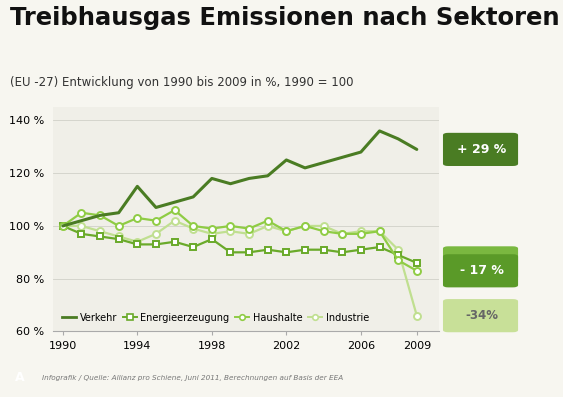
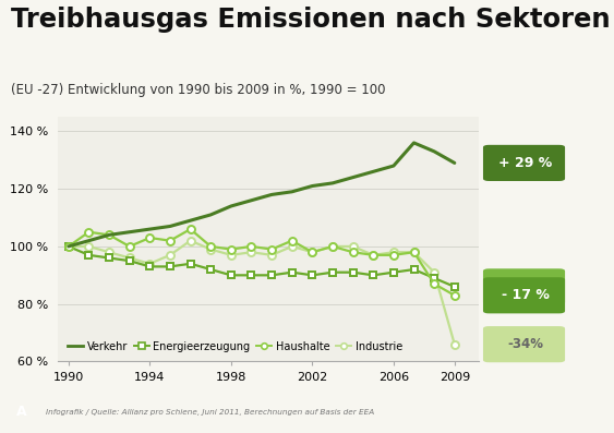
Verkehr/1994: 115 % -> 106 %
Verkehr/1998: 118 % -> 114 %
Energieerzeugung/1998: 95 % -> 90 %
Verkehr/2002: 125 % -> 121 %
